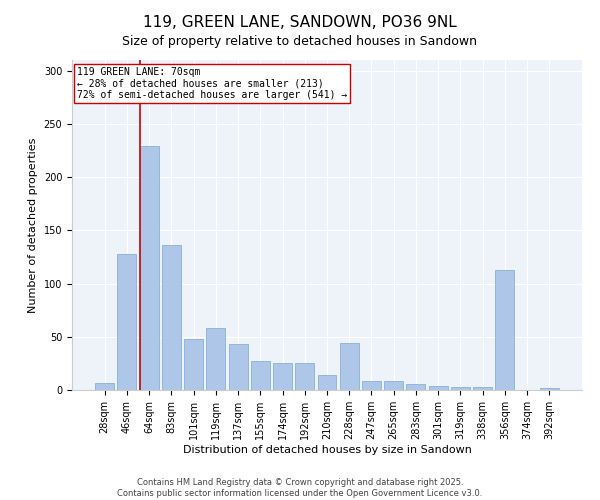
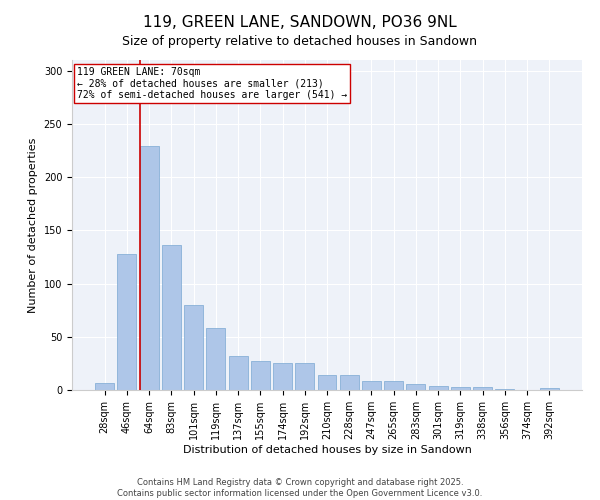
101sqm: 48 -> 80
137sqm: 43 -> 32
228sqm: 44 -> 14
356sqm: 113 -> 1
